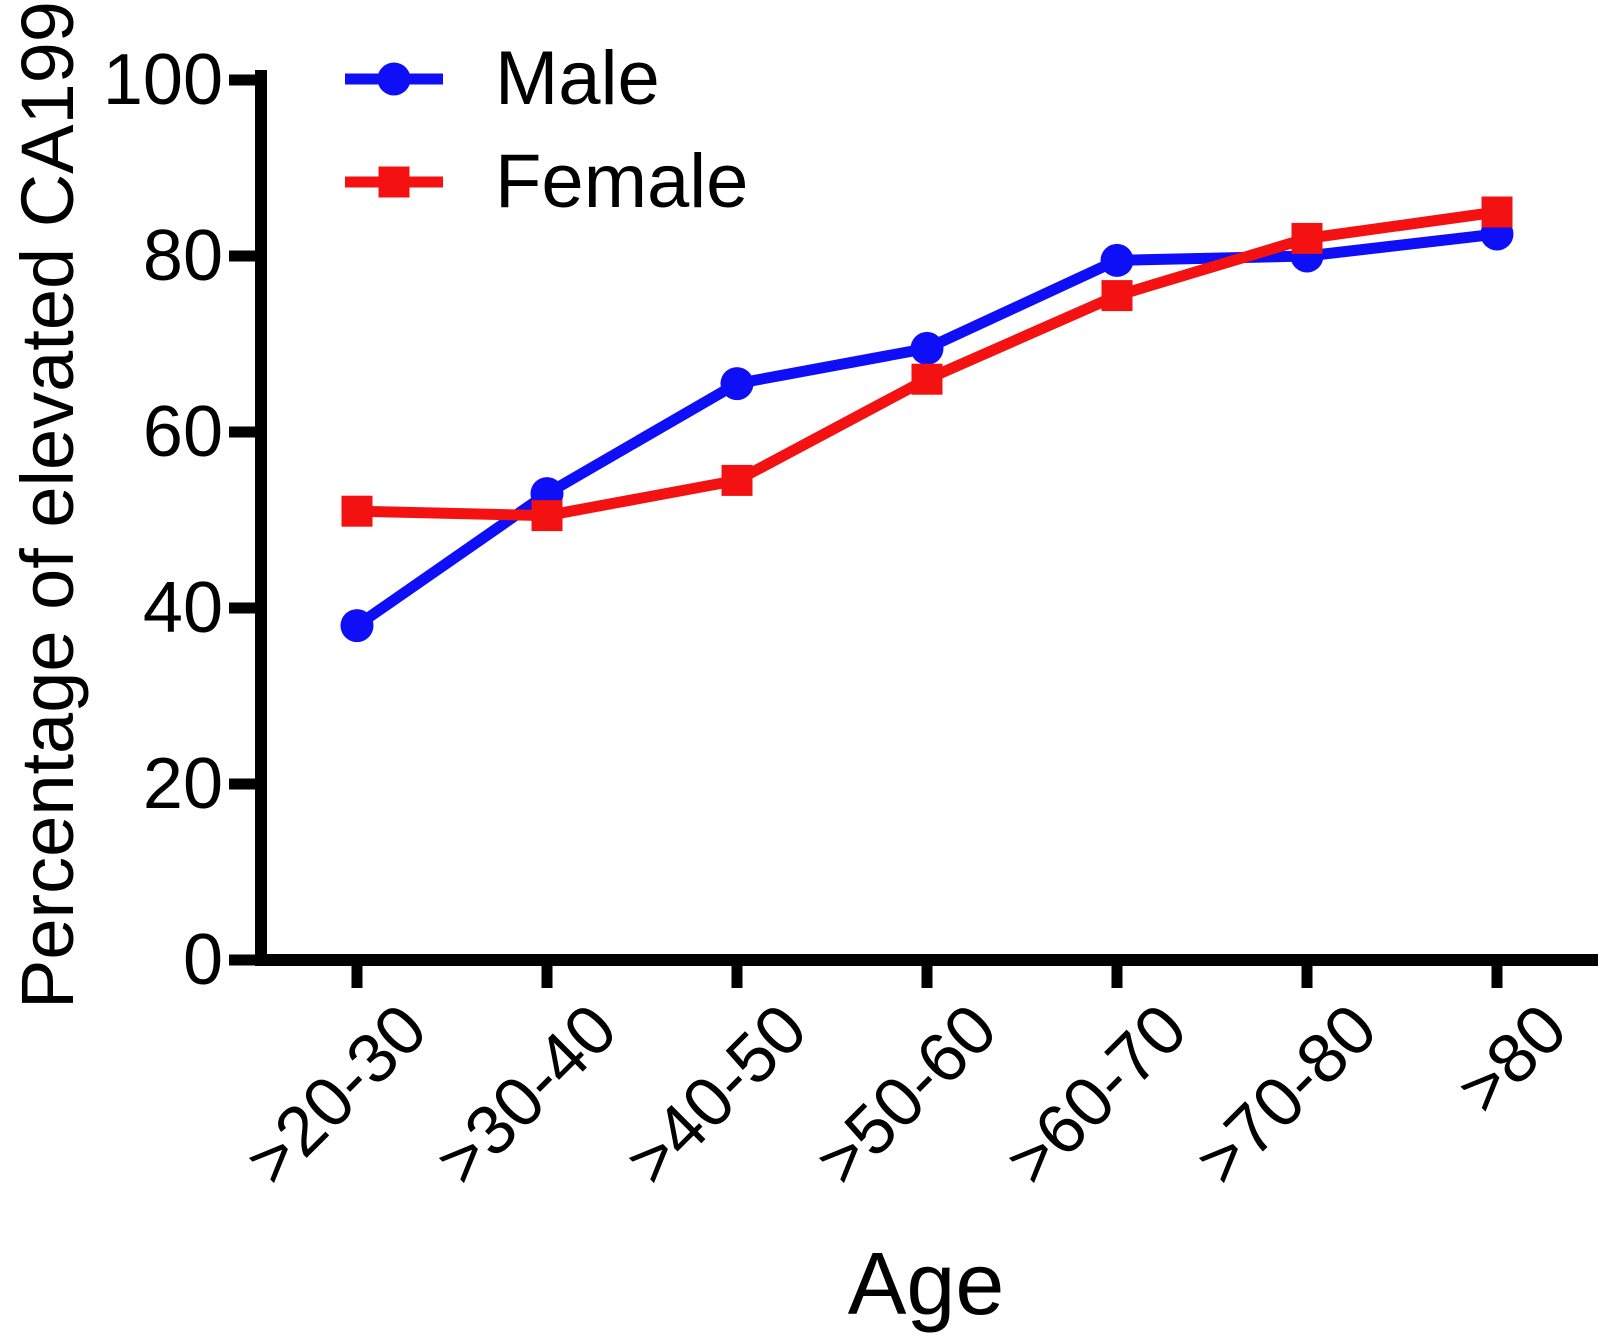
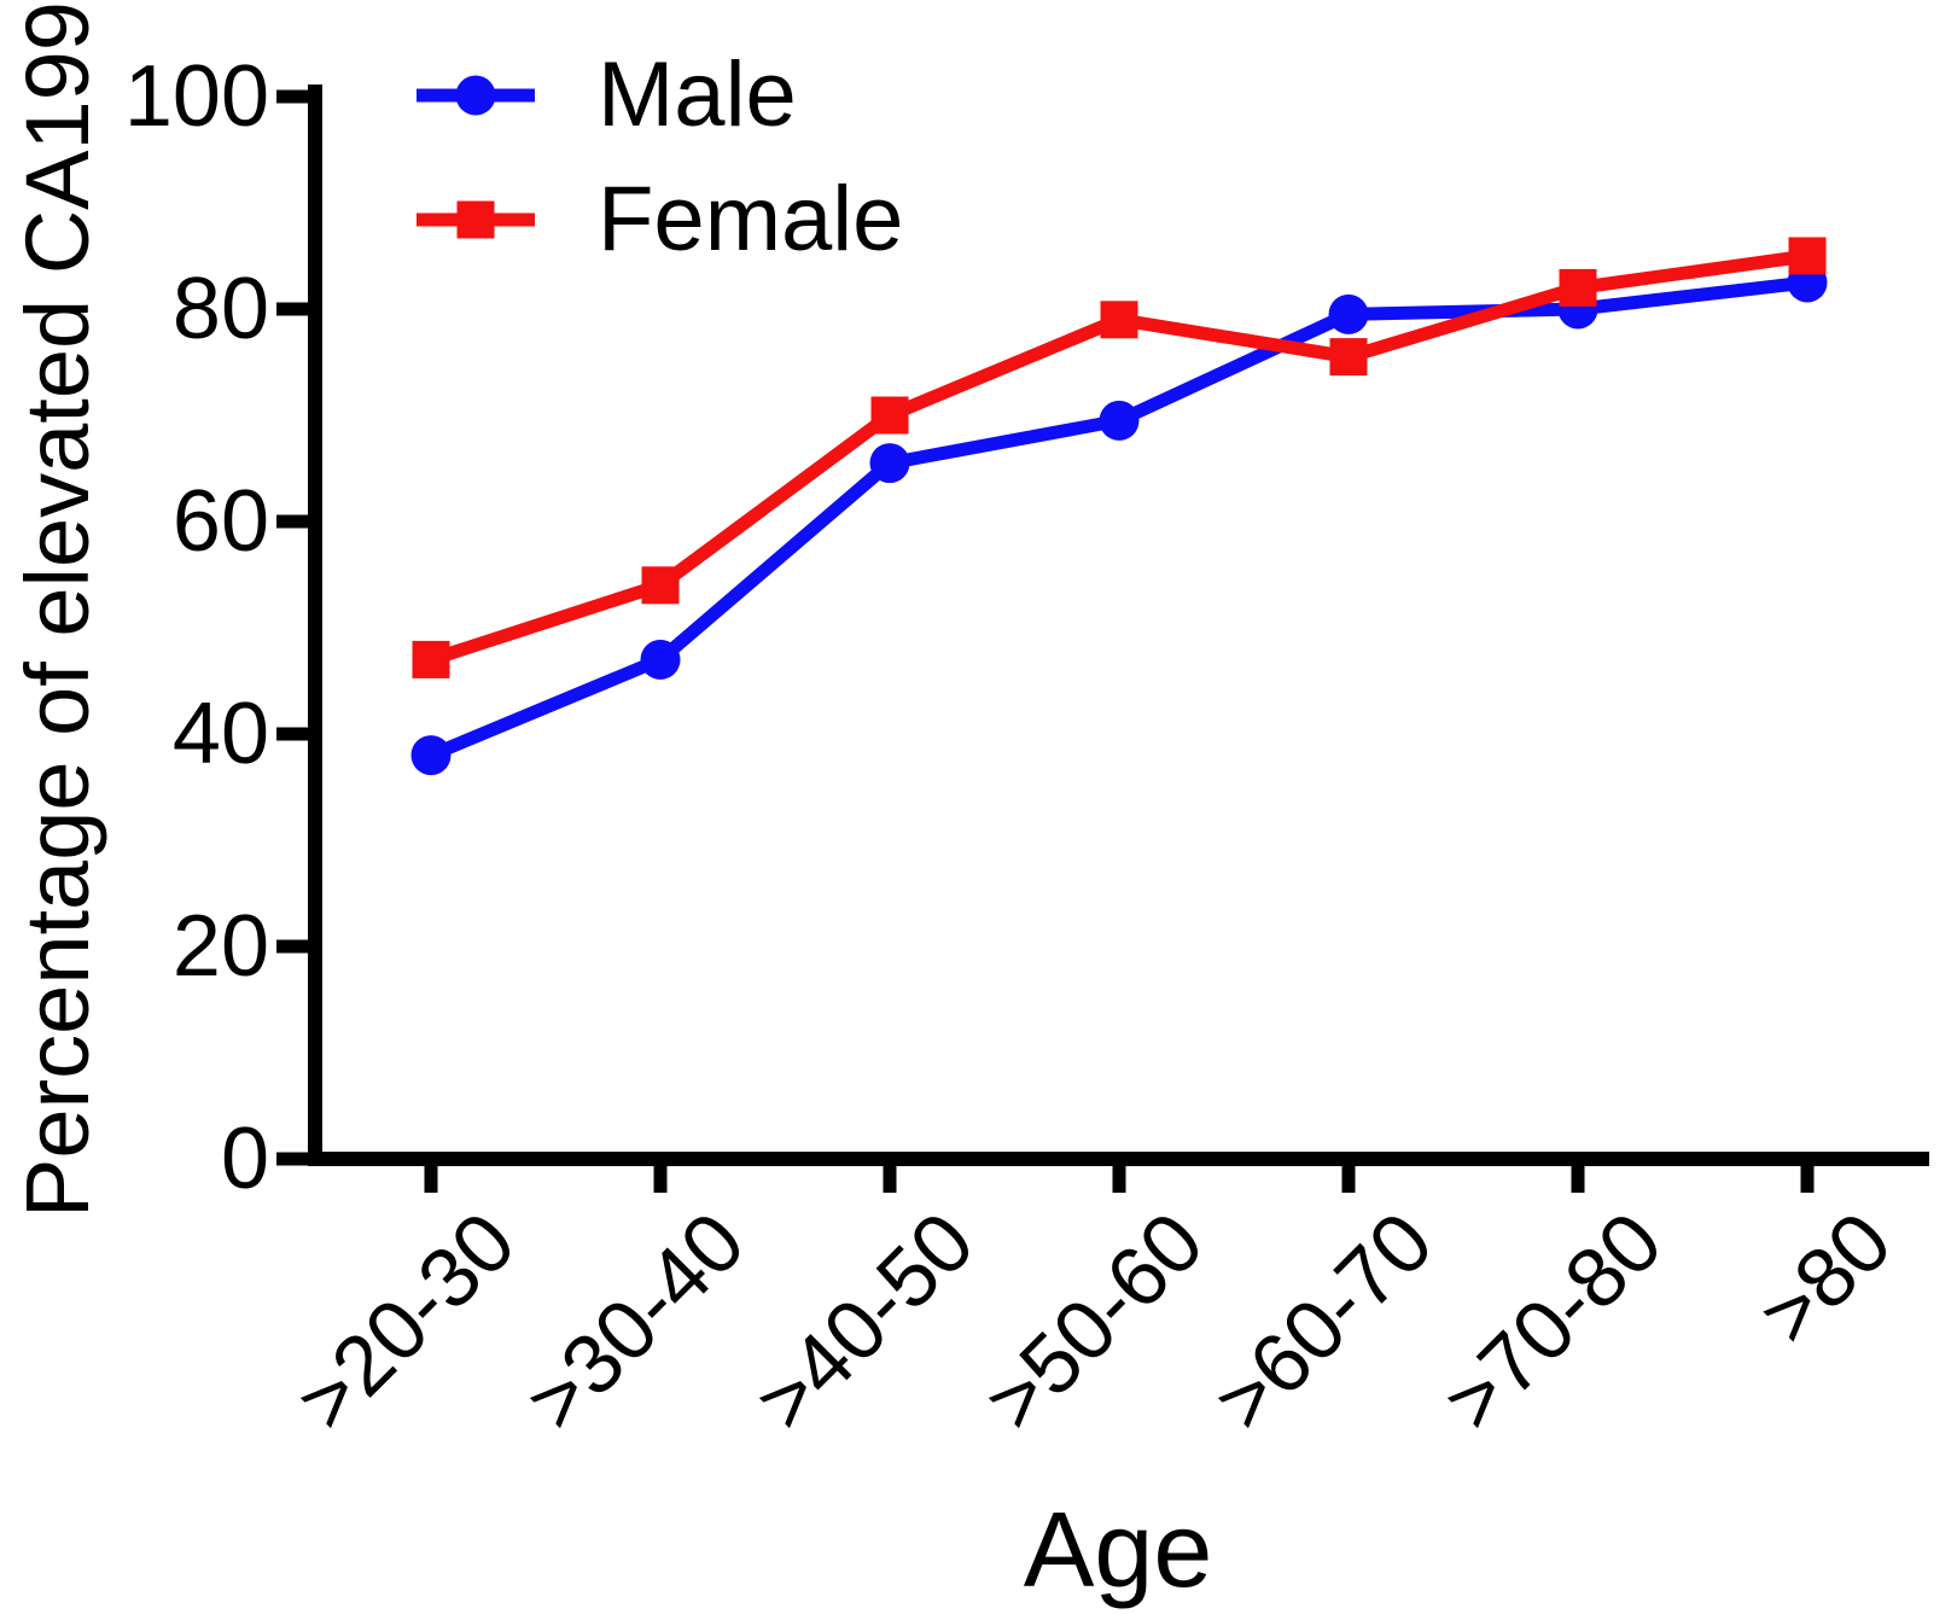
Female/>20-30: 51 -> 47
Male/>30-40: 53 -> 47
Female/>30-40: 50 -> 54
Female/>40-50: 54 -> 70
Female/>50-60: 66 -> 79
